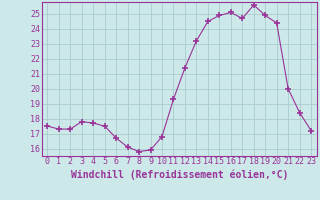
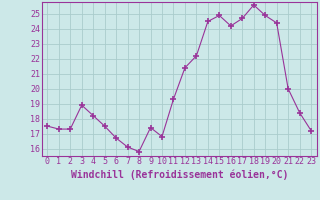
3: 17.8 -> 18.9
4: 17.7 -> 18.2
9: 15.9 -> 17.4
13: 23.2 -> 22.2
16: 25.1 -> 24.2
